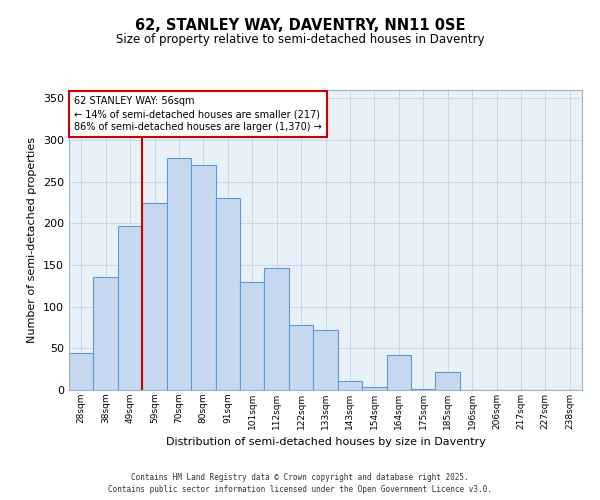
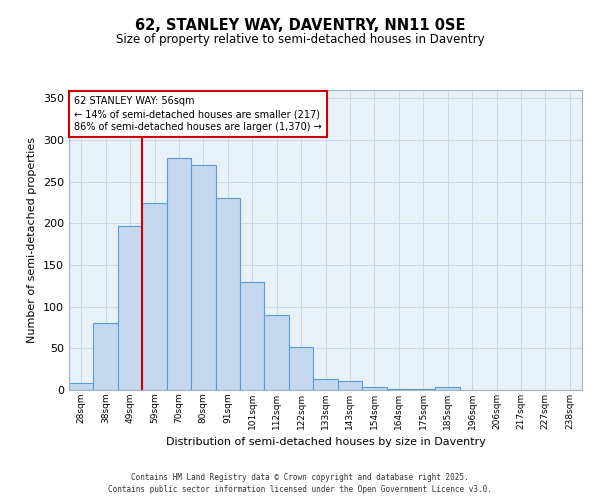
28sqm: 44 -> 8
38sqm: 136 -> 80
112sqm: 146 -> 90
122sqm: 78 -> 52
133sqm: 72 -> 13
164sqm: 42 -> 1
185sqm: 22 -> 4
